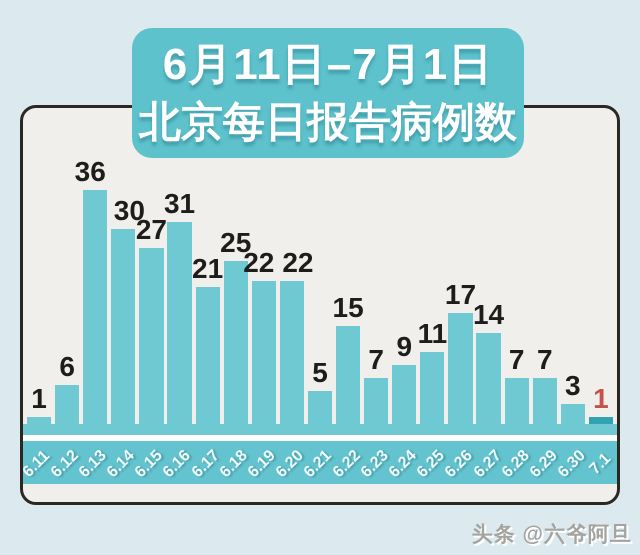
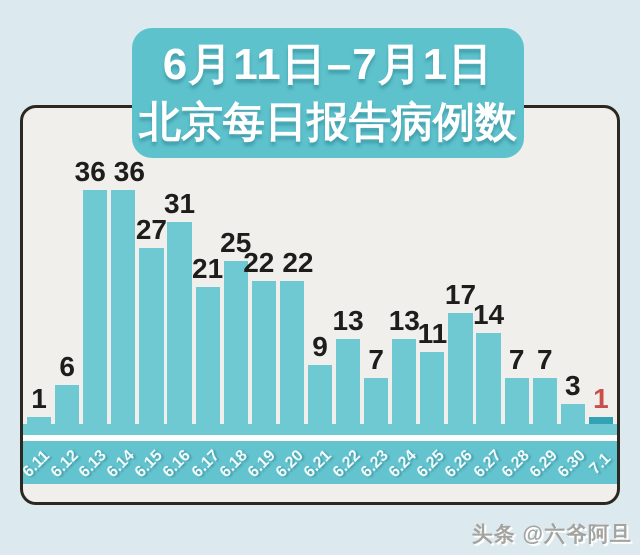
6.14: 30 -> 36
6.21: 5 -> 9
6.22: 15 -> 13
6.24: 9 -> 13
